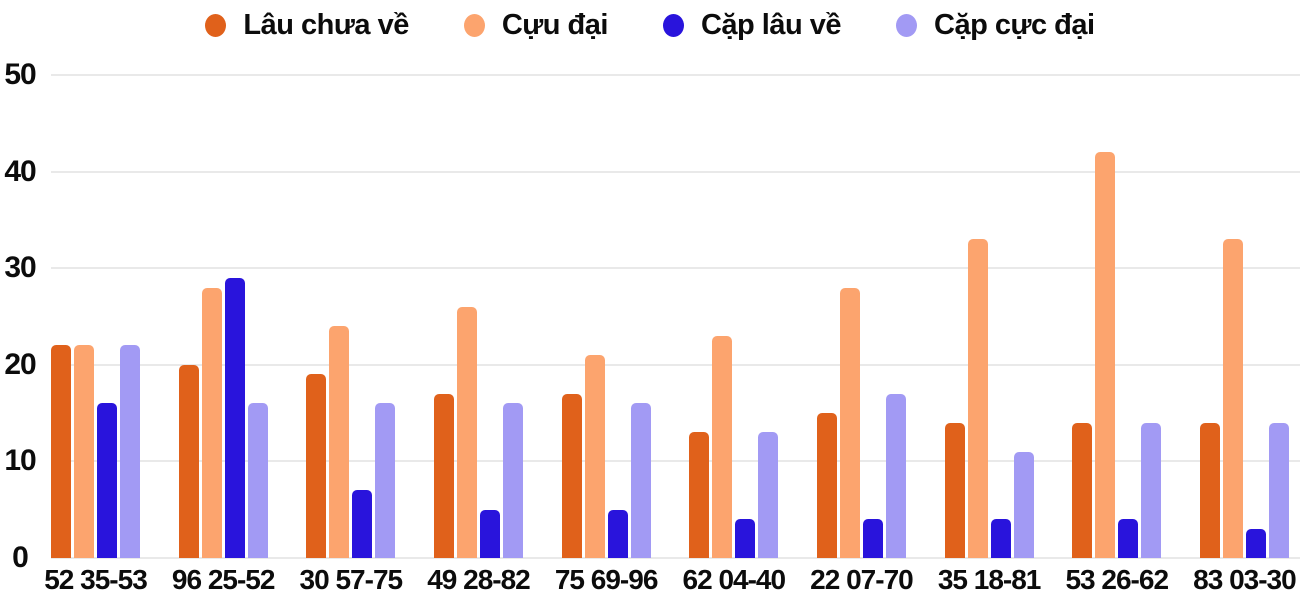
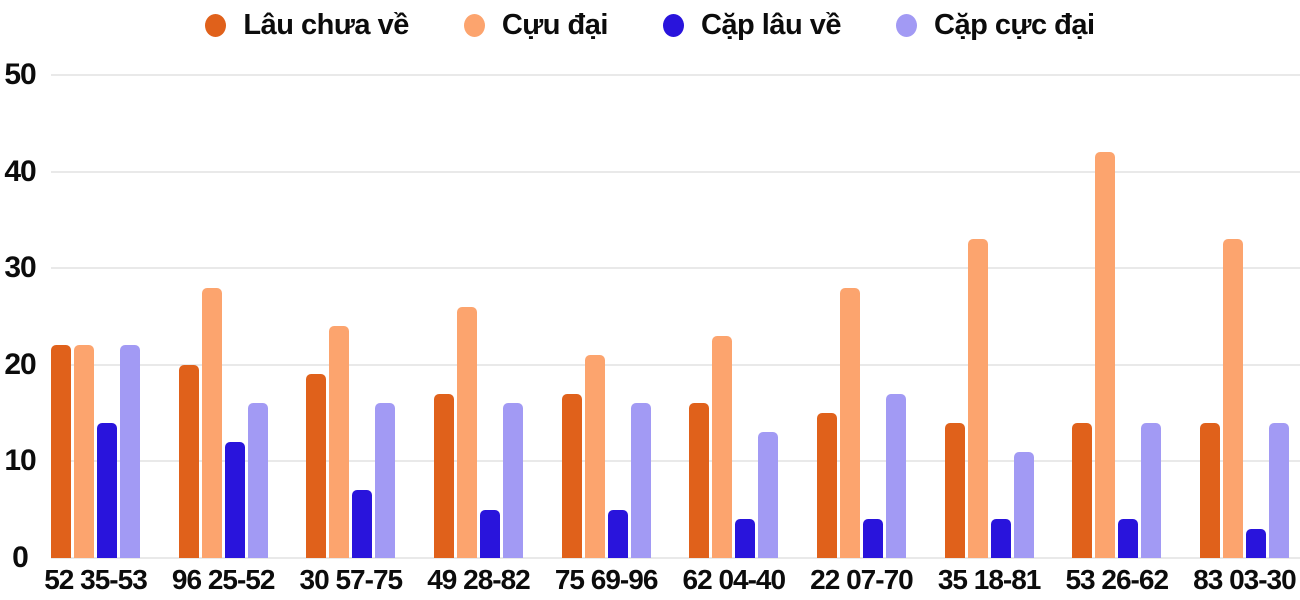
Cặp lâu về/52 35-53: 16 -> 14
Cặp lâu về/96 25-52: 29 -> 12
Lâu chưa về/62 04-40: 13 -> 16
